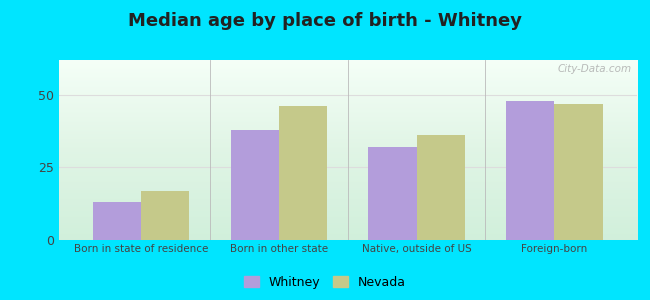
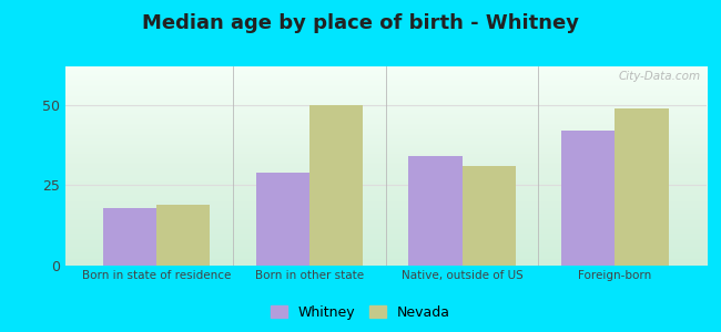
Whitney/Born in state of residence: 13 -> 18
Nevada/Born in state of residence: 17 -> 19
Whitney/Born in other state: 38 -> 29
Nevada/Born in other state: 46 -> 50
Whitney/Native, outside of US: 32 -> 34
Nevada/Native, outside of US: 36 -> 31
Whitney/Foreign-born: 48 -> 42
Nevada/Foreign-born: 47 -> 49
